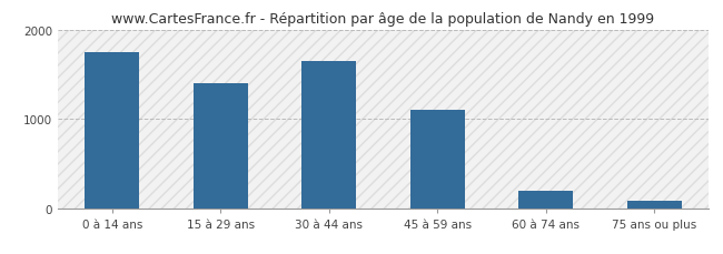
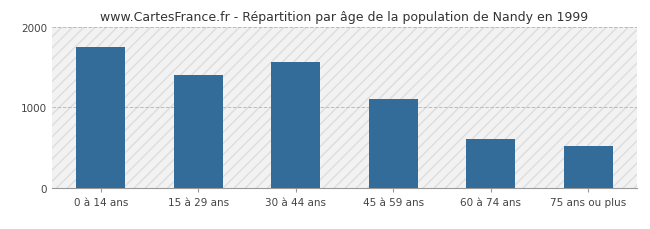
30 à 44 ans: 1650 -> 1560
60 à 74 ans: 200 -> 600
75 ans ou plus: 80 -> 520
